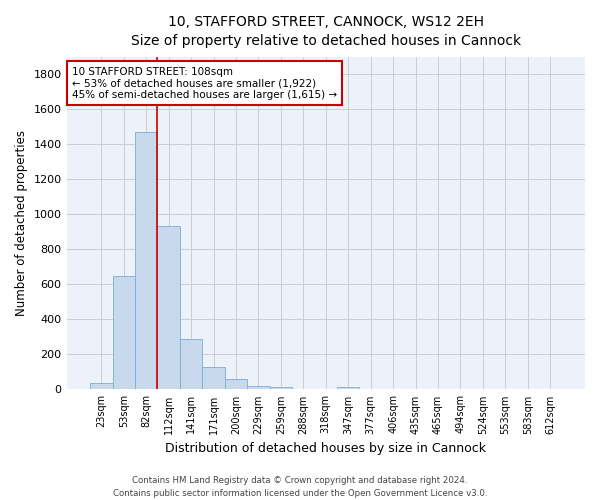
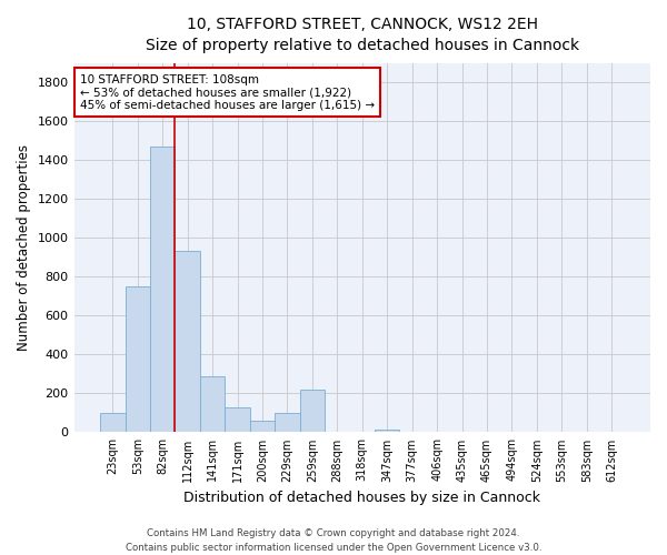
23sqm: 40 -> 100
53sqm: 650 -> 750
229sqm: 20 -> 100
259sqm: 10 -> 220
